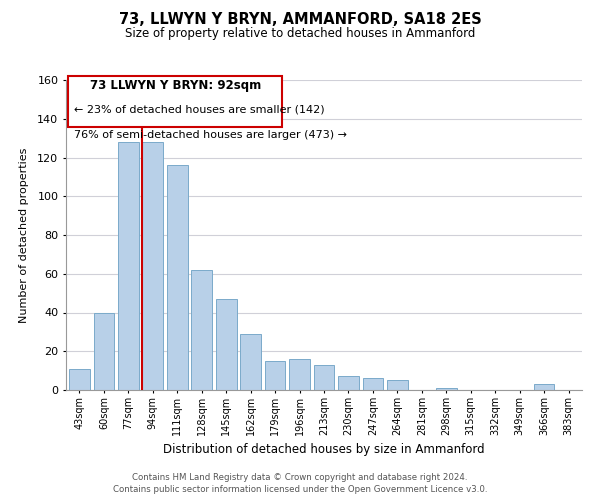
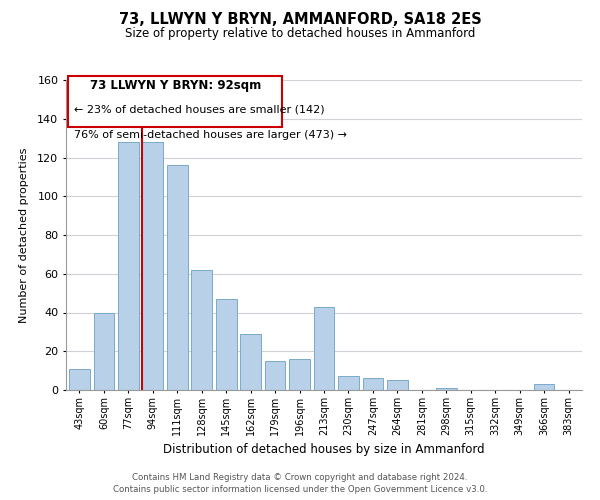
213sqm: 13 -> 43
